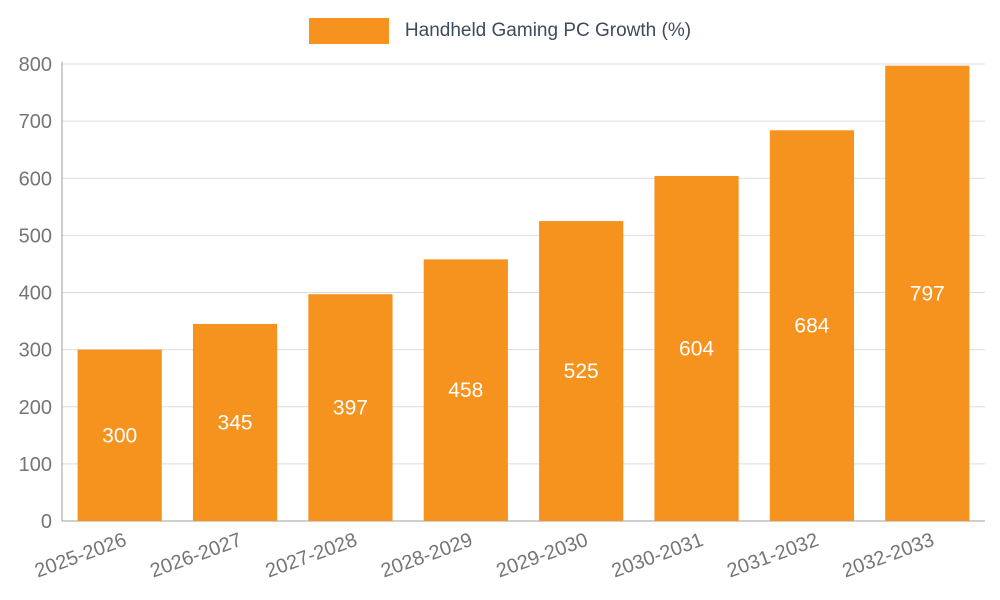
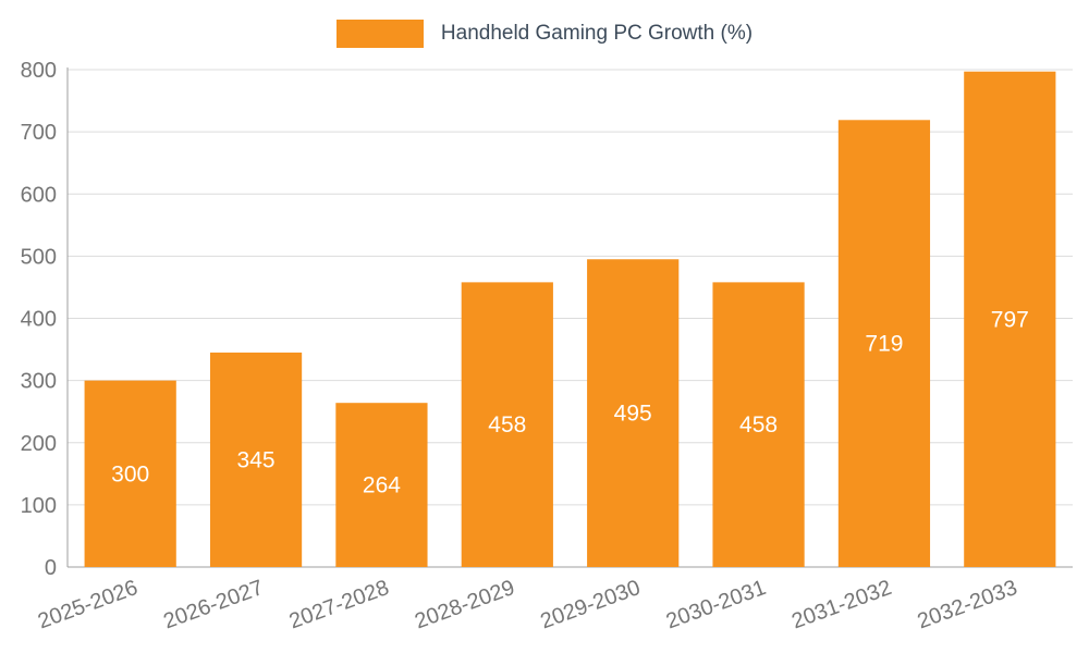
2027-2028: 397 -> 264
2029-2030: 525 -> 495
2030-2031: 604 -> 458
2031-2032: 684 -> 719
